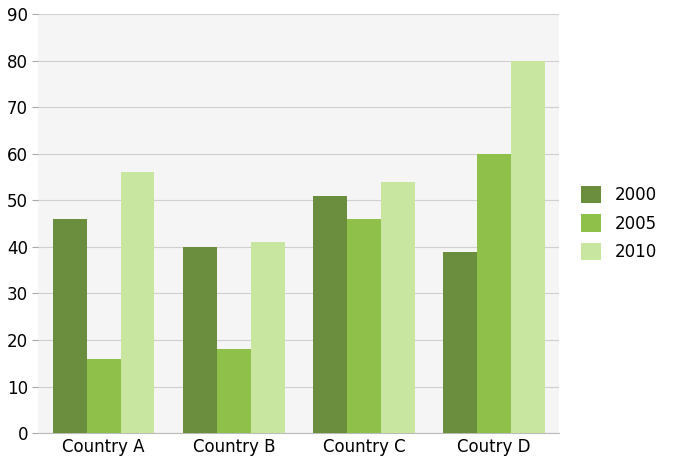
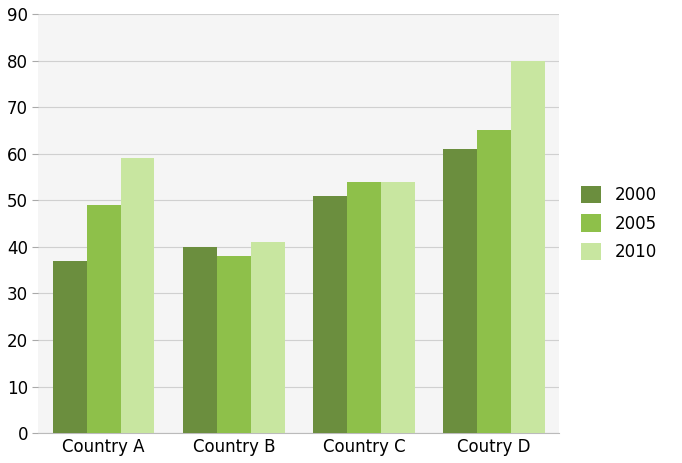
2000/Country A: 46 -> 37
2005/Country A: 16 -> 49
2010/Country A: 56 -> 59
2005/Country B: 18 -> 38
2005/Country C: 46 -> 54
2000/Coutry D: 39 -> 61
2005/Coutry D: 60 -> 65
